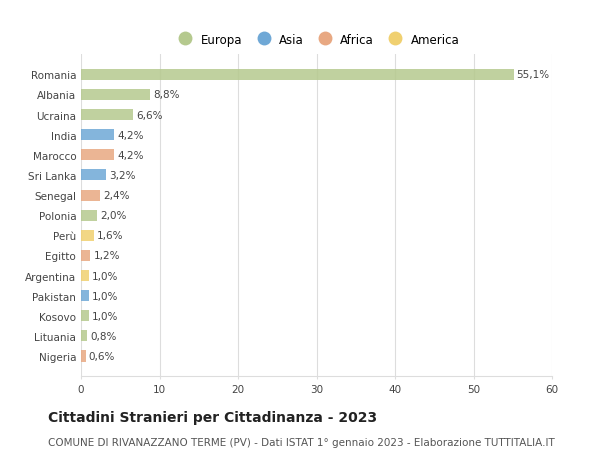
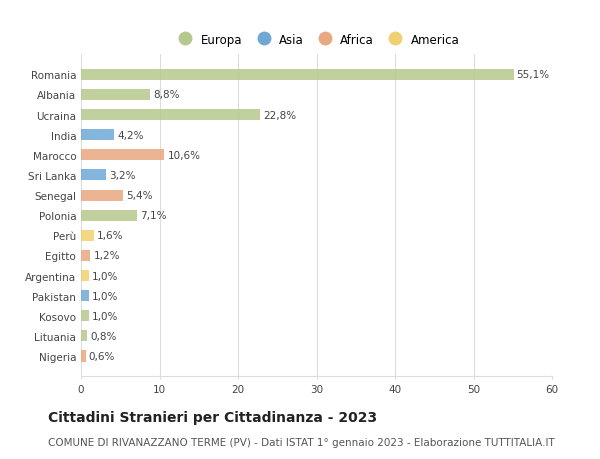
Ucraina: 6,6% -> 22,8%
Marocco: 4,2% -> 10,6%
Senegal: 2,4% -> 5,4%
Polonia: 2,0% -> 7,1%
